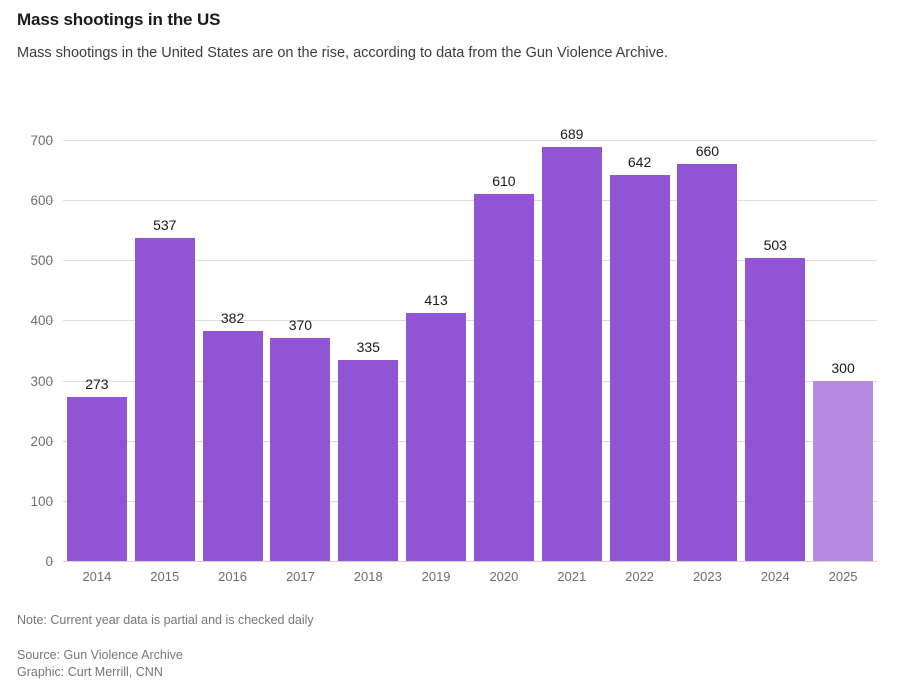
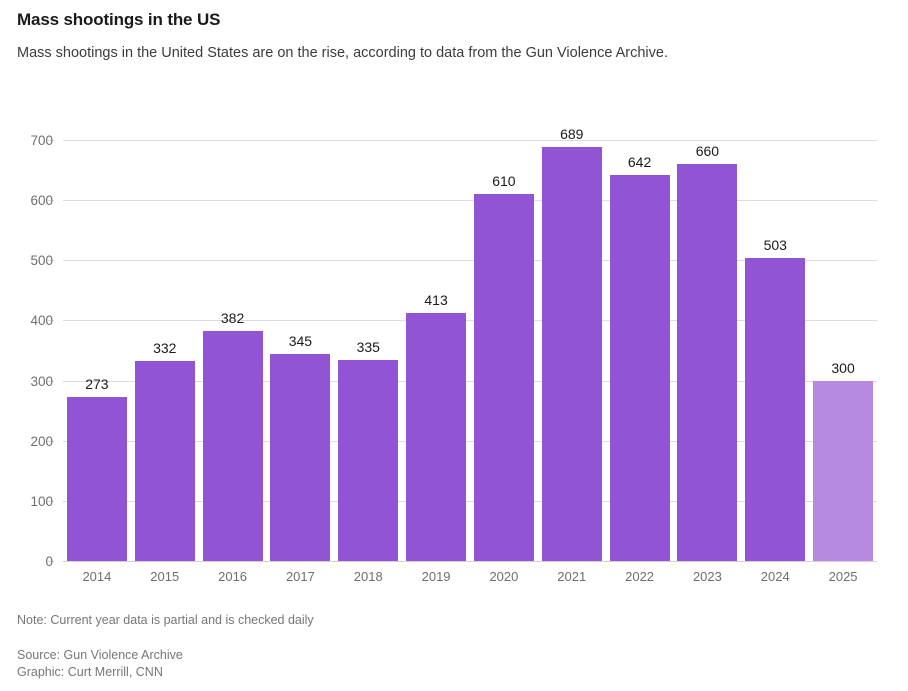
2015: 537 -> 332
2017: 370 -> 345
